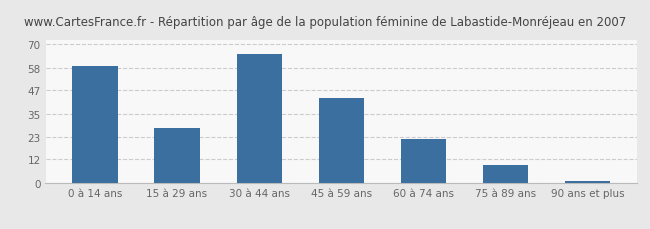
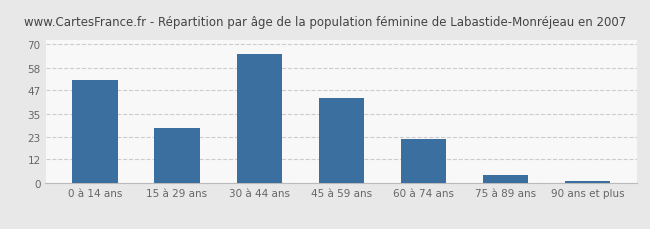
0 à 14 ans: 59 -> 52
75 à 89 ans: 9 -> 4
